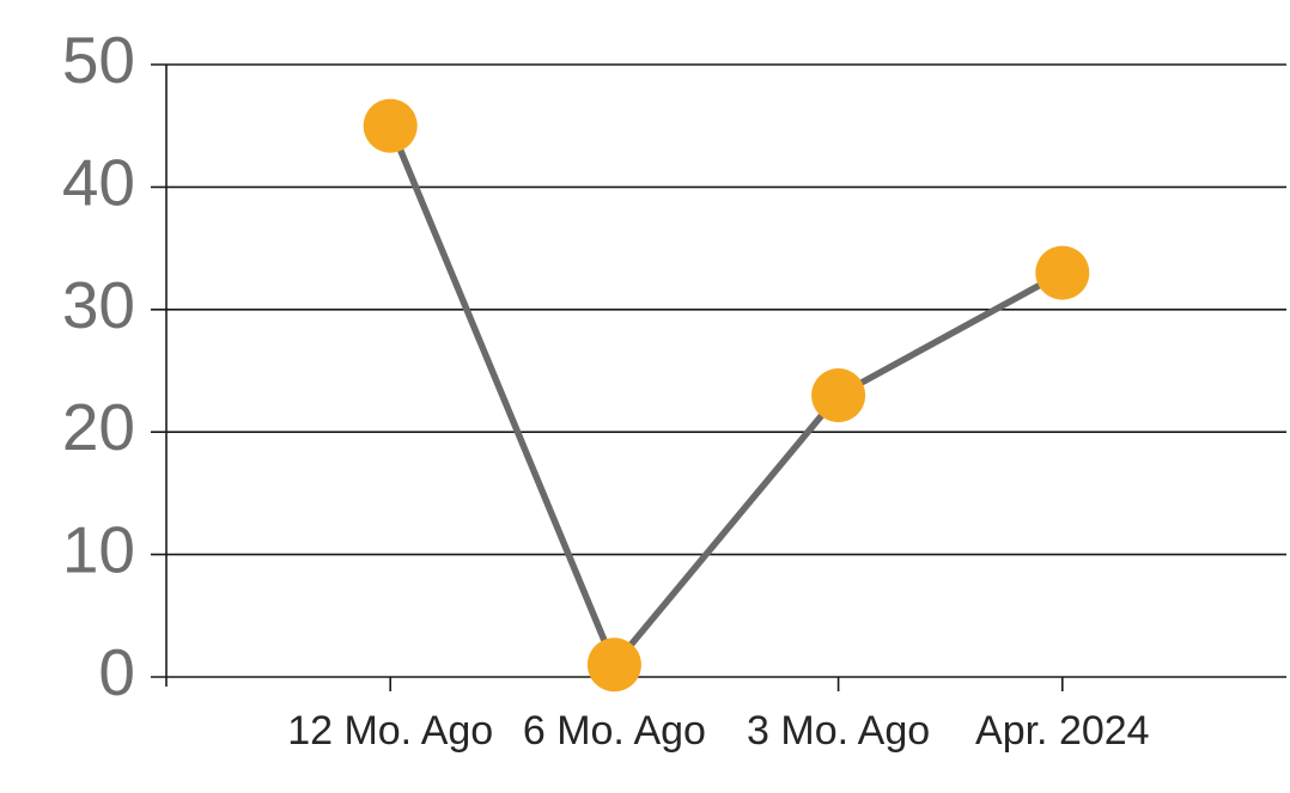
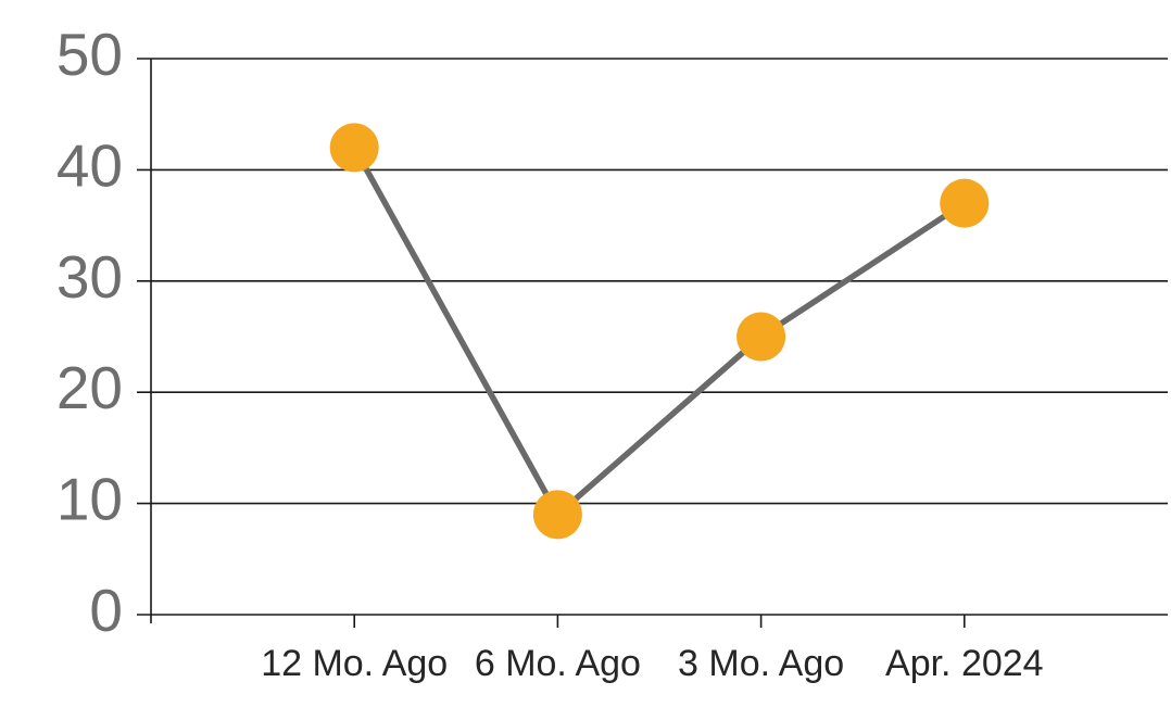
12 Mo. Ago: 45 -> 42
6 Mo. Ago: 1 -> 9
3 Mo. Ago: 23 -> 25
Apr. 2024: 33 -> 37
